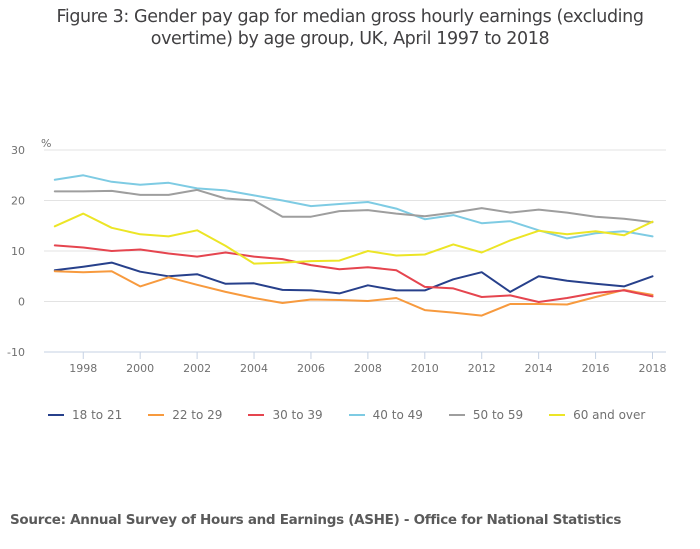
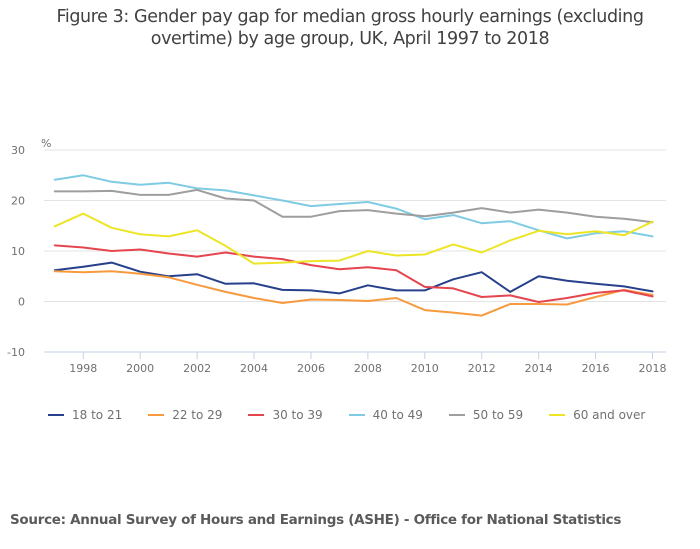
22 to 29/2000: 3 -> 6
18 to 21/2018: 5 -> 2
